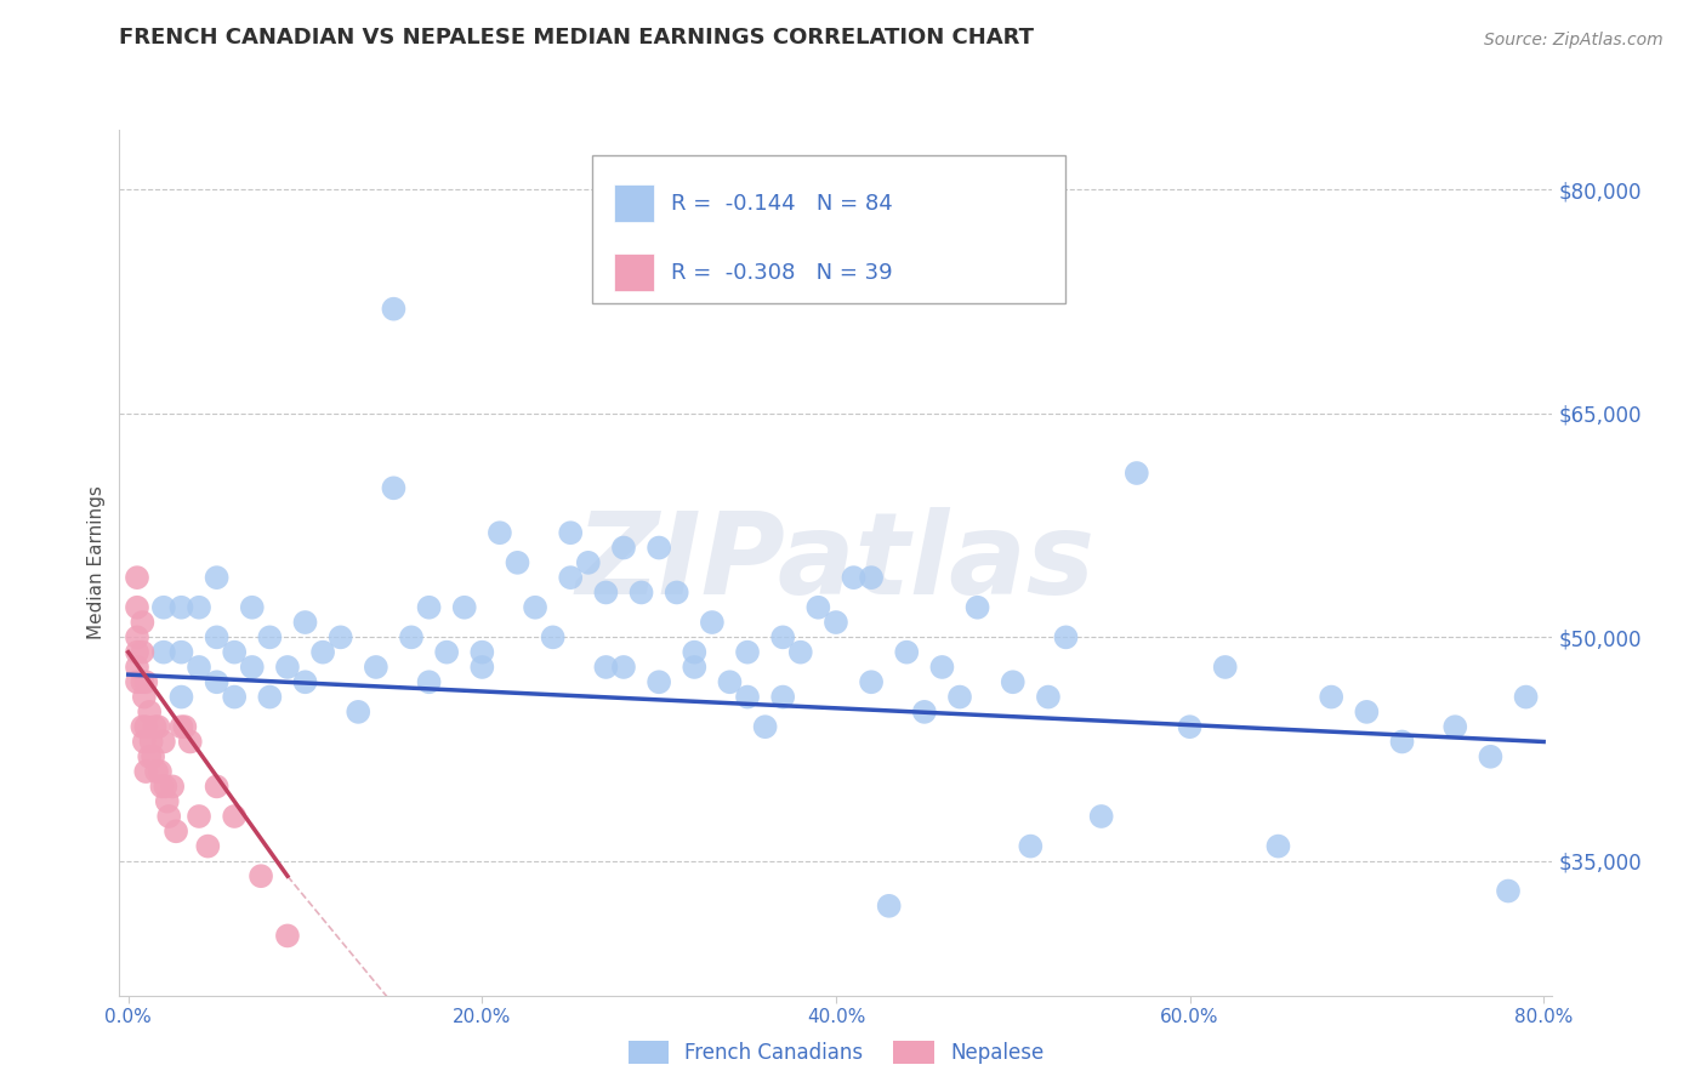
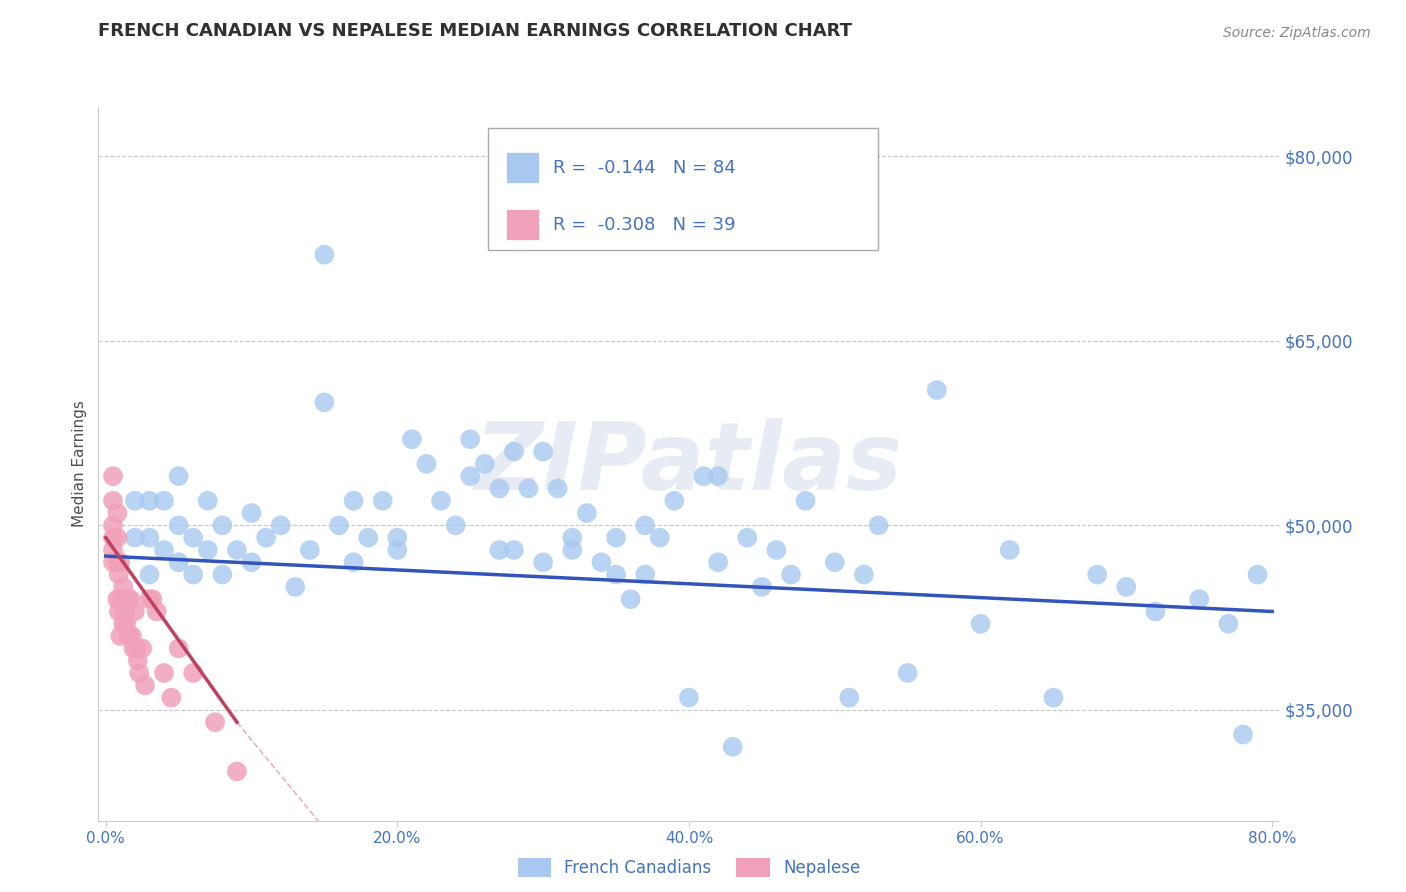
French Canadians/40.0%: $51,000 -> $36,000
French Canadians/60.0%: $44,000 -> $42,000
